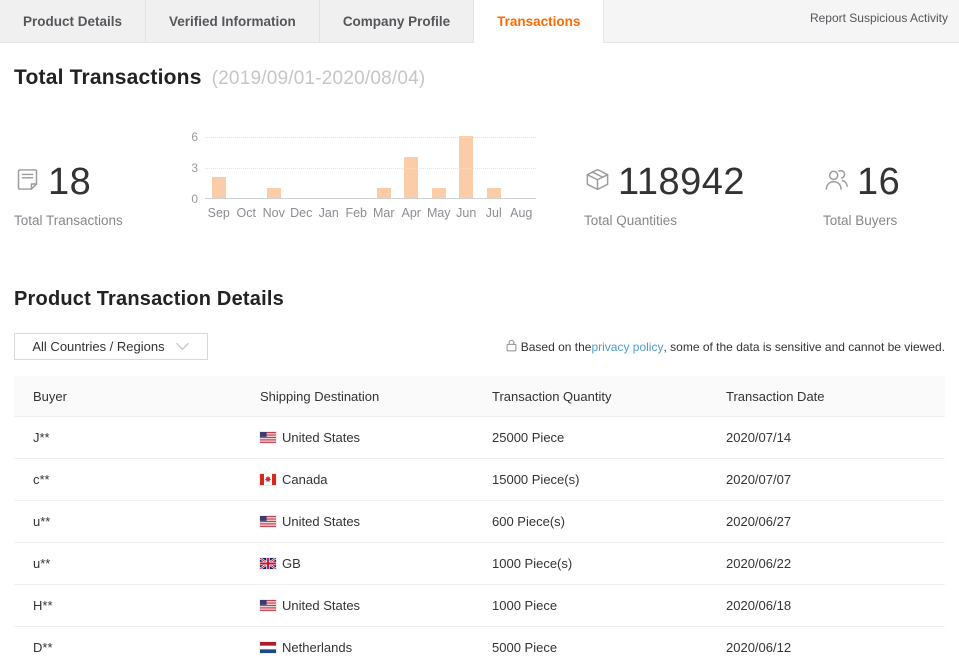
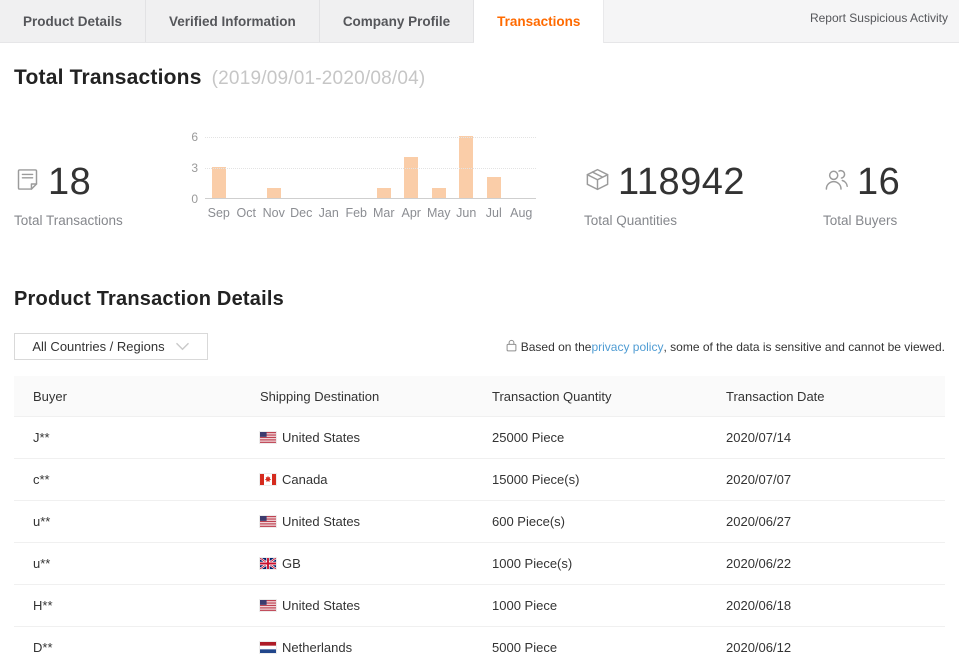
Sep: 2 -> 3
Jul: 1 -> 2
